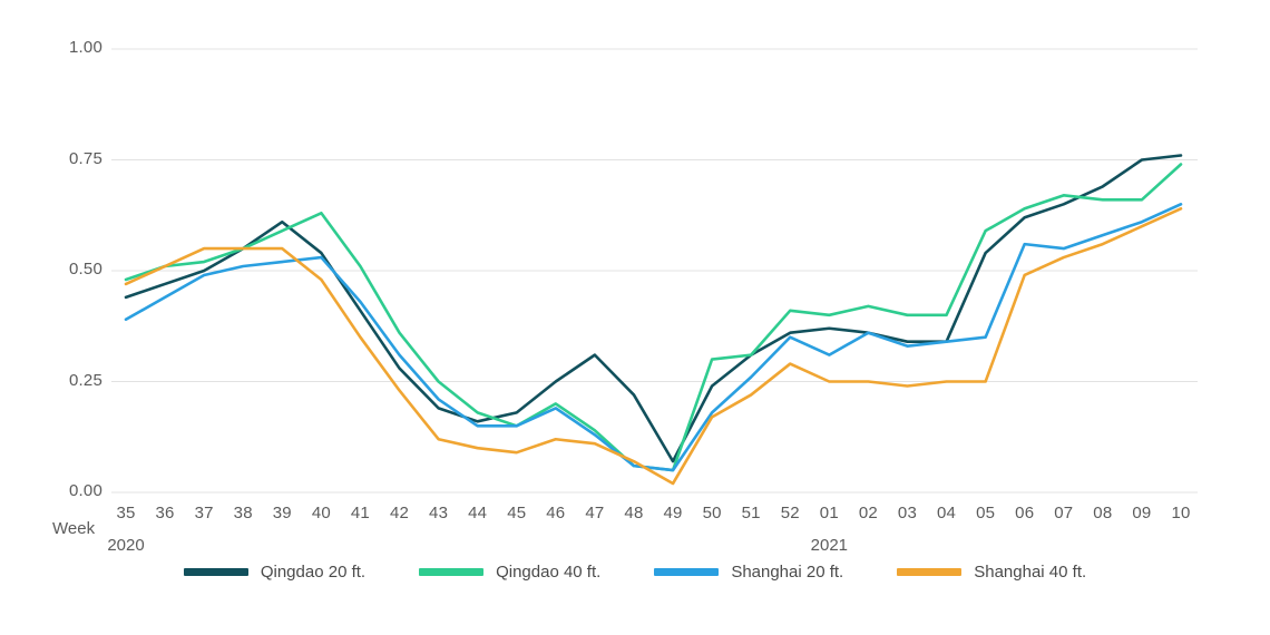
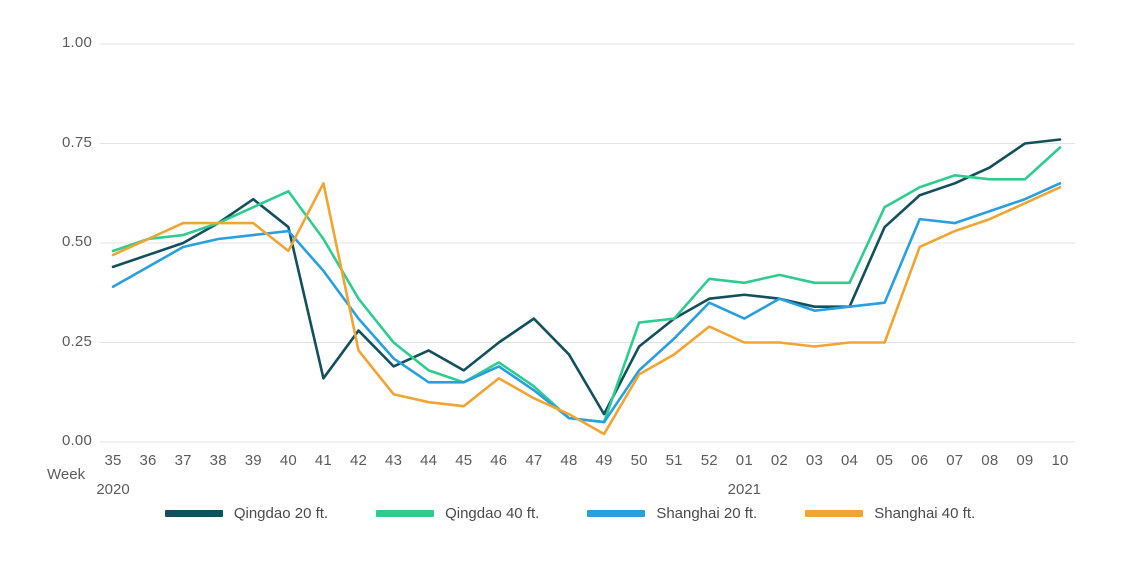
Qingdao 20 ft./41: 0.41 -> 0.16
Shanghai 40 ft./41: 0.35 -> 0.65
Qingdao 20 ft./44: 0.16 -> 0.23
Shanghai 40 ft./46: 0.12 -> 0.16
